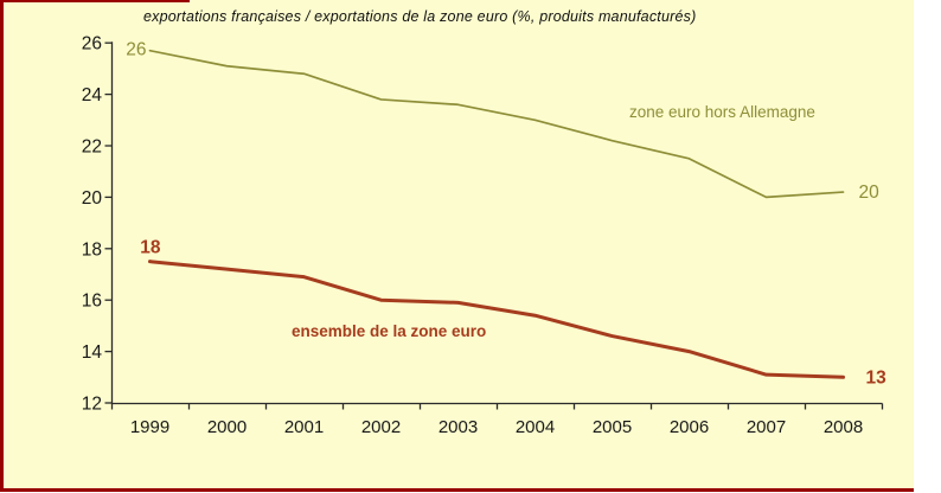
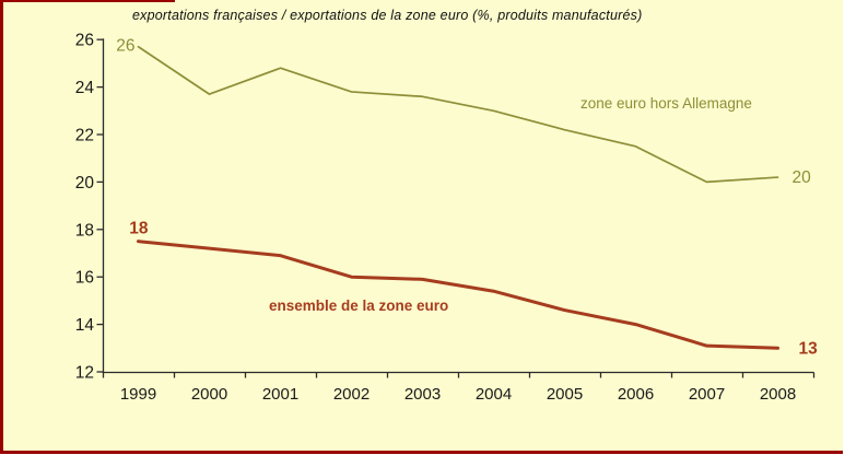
zone euro hors Allemagne/2000: 25.1 -> 23.7
